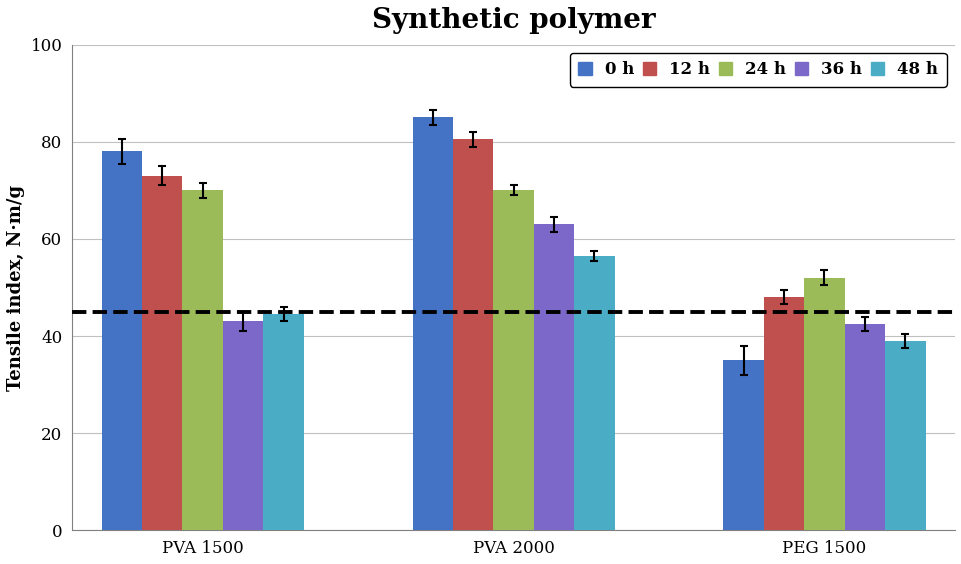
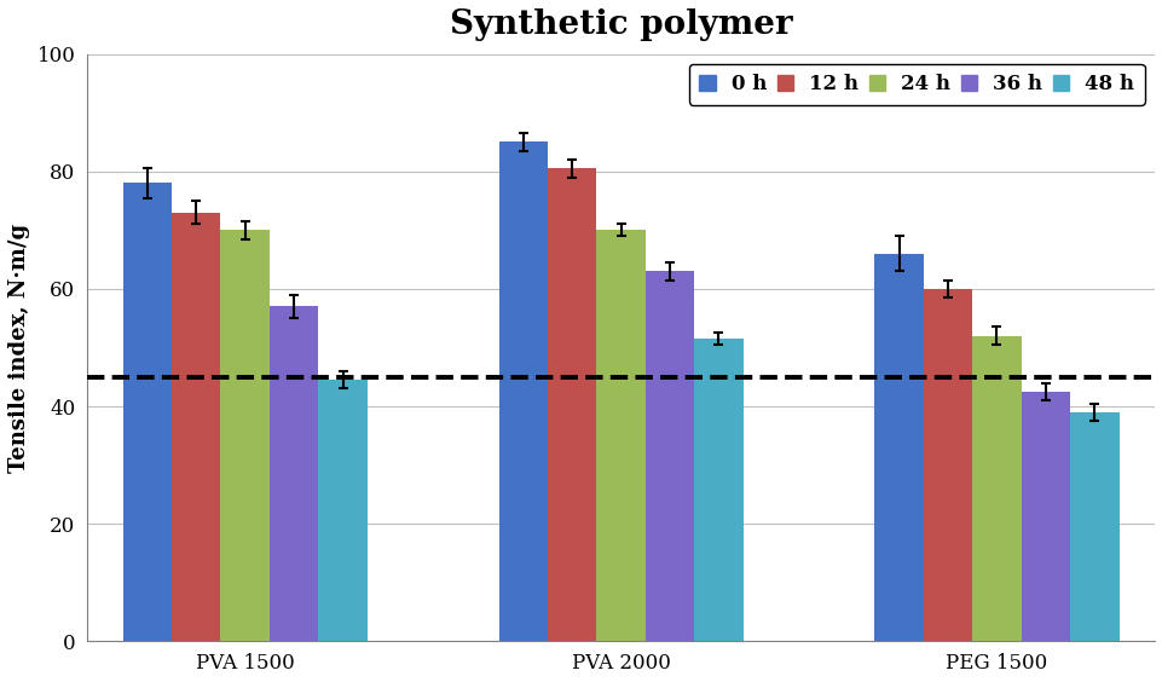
36 h/PVA 1500: 43.0 -> 57.0
48 h/PVA 2000: 56.5 -> 51.5
0 h/PEG 1500: 35 -> 66
12 h/PEG 1500: 48.0 -> 60.0
